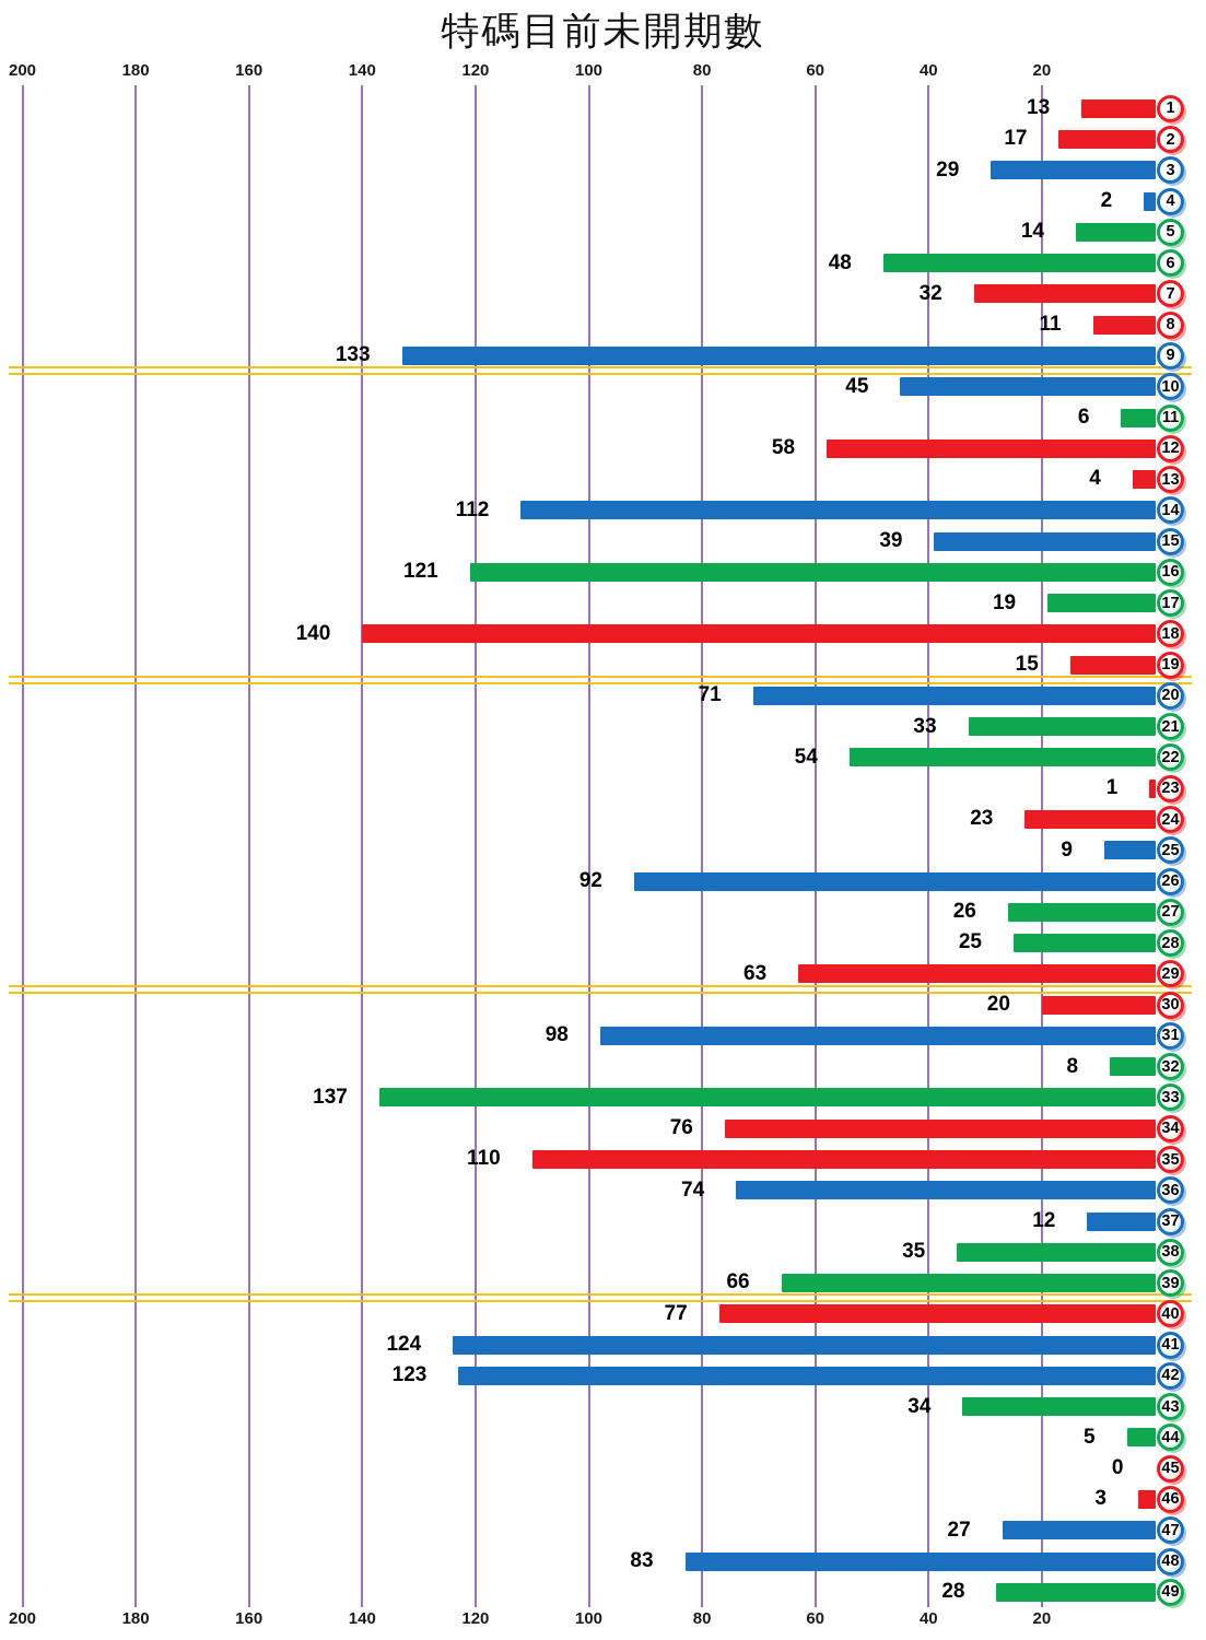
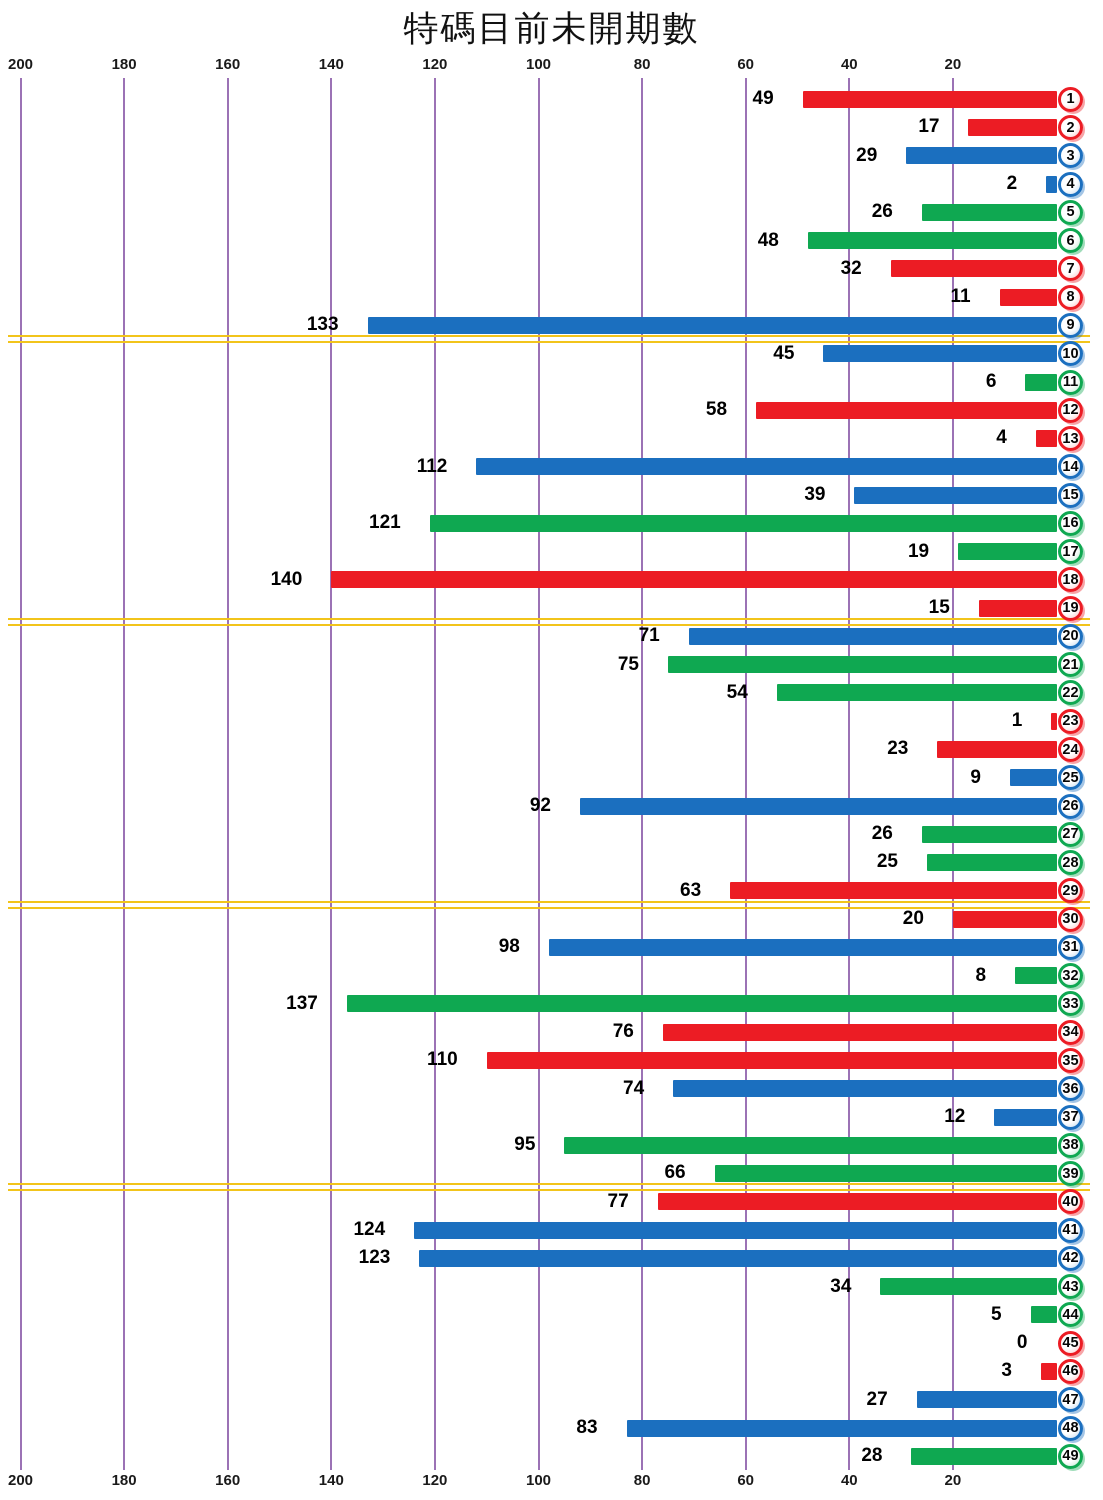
1: 13 -> 49
5: 14 -> 26
21: 33 -> 75
38: 35 -> 95
